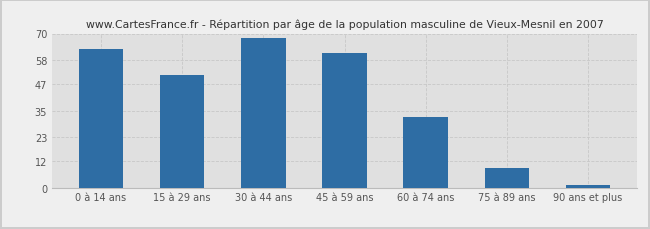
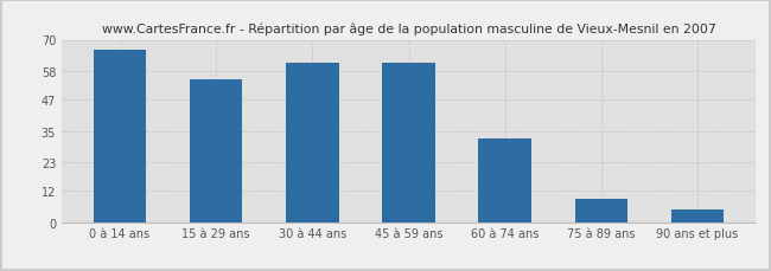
0 à 14 ans: 63 -> 66
15 à 29 ans: 51 -> 55
30 à 44 ans: 68 -> 61
90 ans et plus: 1 -> 5
